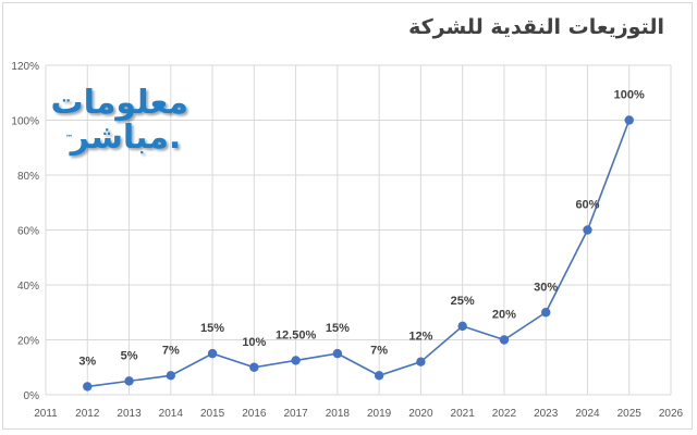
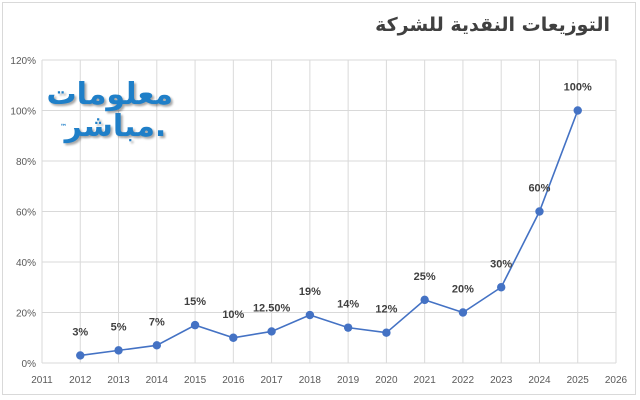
2018: 15% -> 19%
2019: 7% -> 14%
